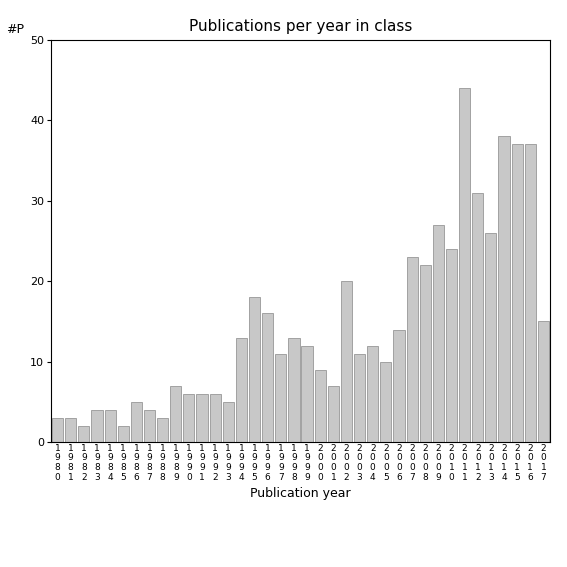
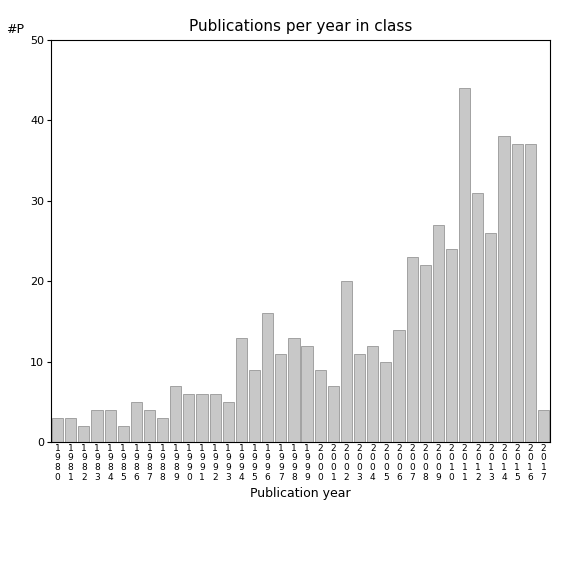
1 9 9 5: 18 -> 9
2 0 1 7: 15 -> 4
